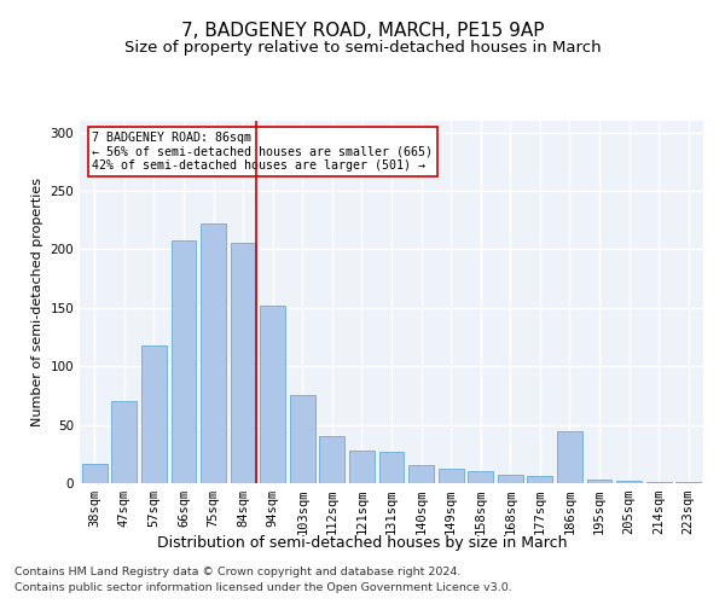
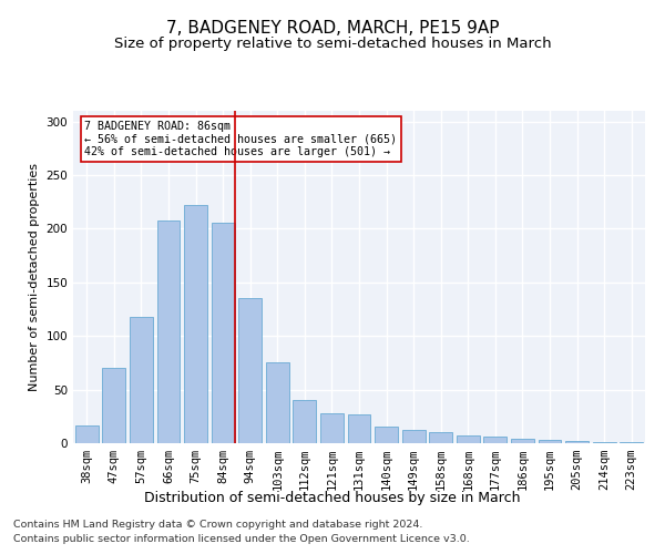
94sqm: 152 -> 135
186sqm: 44 -> 4
